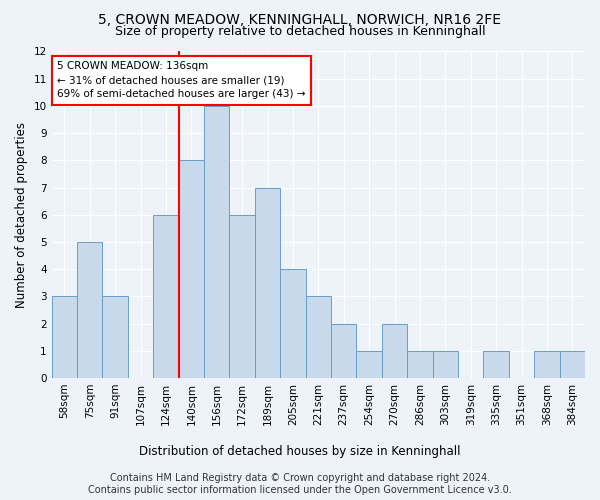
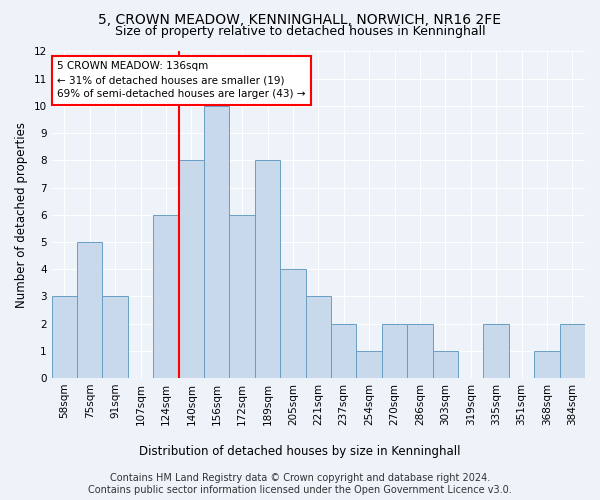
189sqm: 7 -> 8
286sqm: 1 -> 2
335sqm: 1 -> 2
384sqm: 1 -> 2
